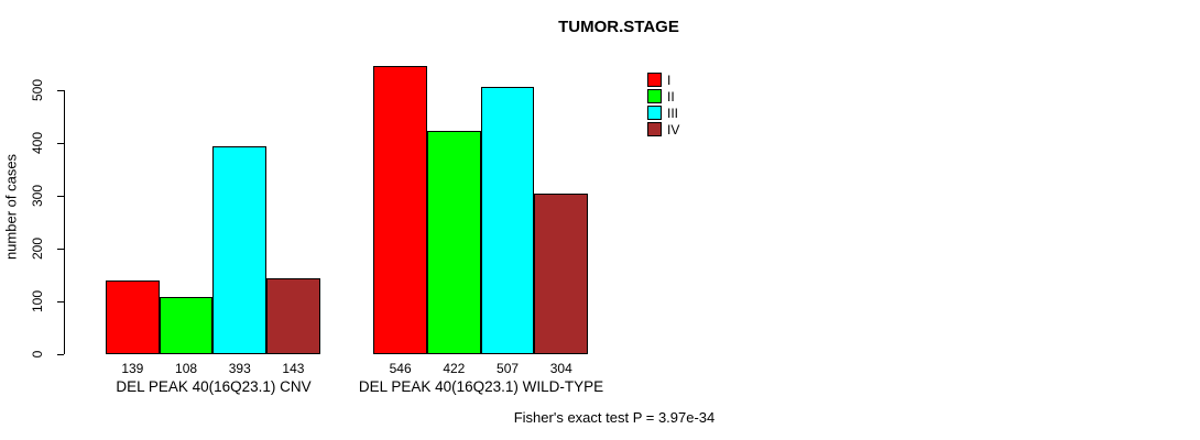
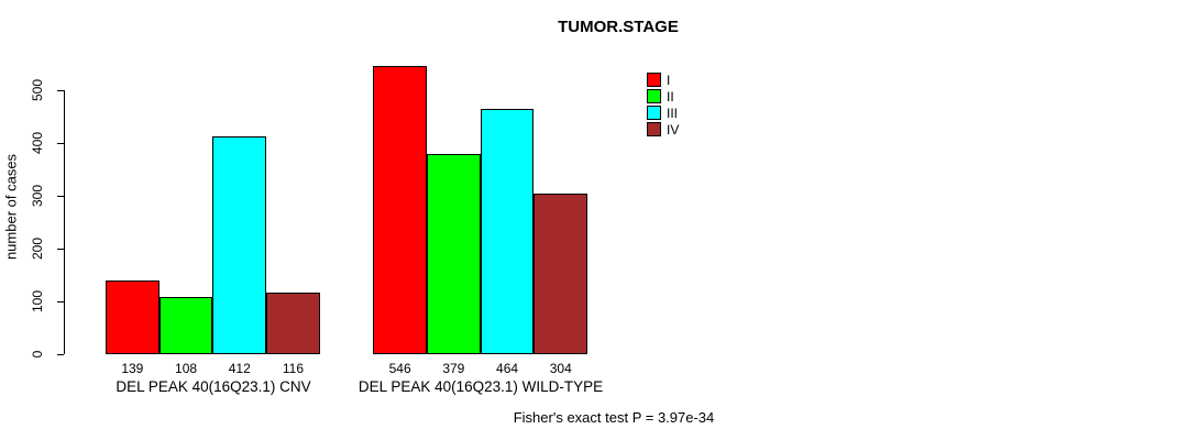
III/DEL PEAK 40(16Q23.1) CNV: 393 -> 412
IV/DEL PEAK 40(16Q23.1) CNV: 143 -> 116
II/DEL PEAK 40(16Q23.1) WILD-TYPE: 422 -> 379
III/DEL PEAK 40(16Q23.1) WILD-TYPE: 507 -> 464
